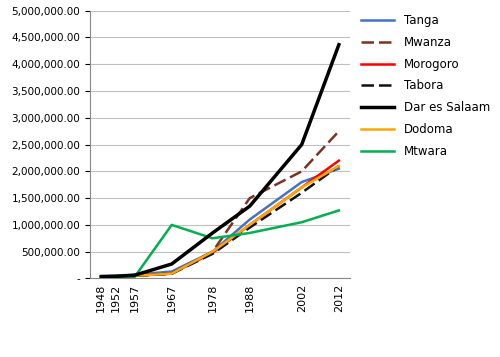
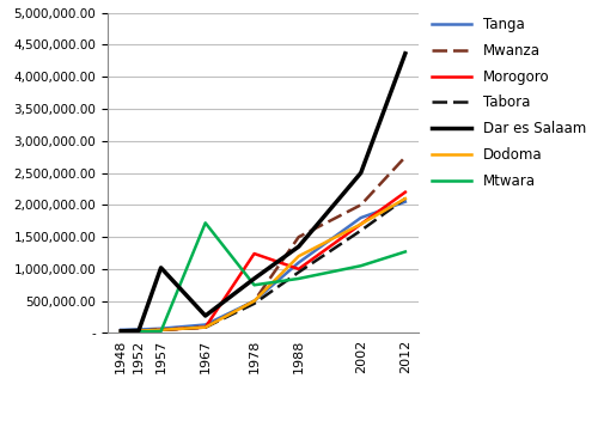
Dar es Salaam/1957: 60,000 -> 1,020,000
Mtwara/1967: 1,000,000 -> 1,720,000
Morogoro/1978: 480,000 -> 1,240,000
Dodoma/1988: 1,000,000 -> 1,200,000
